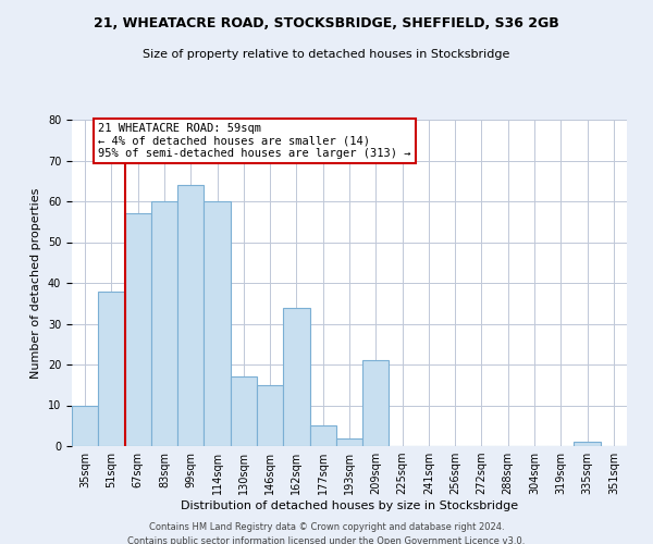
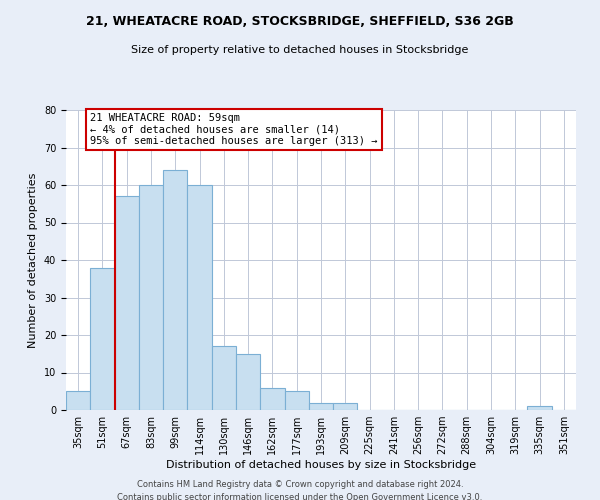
35sqm: 10 -> 5
162sqm: 34 -> 6
209sqm: 21 -> 2
